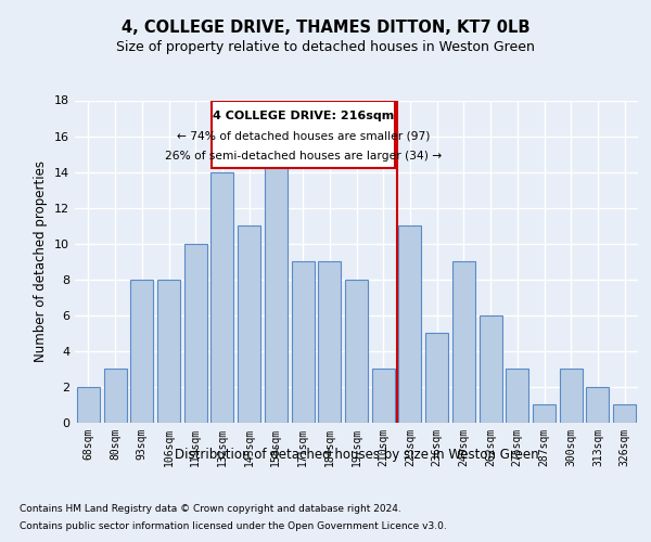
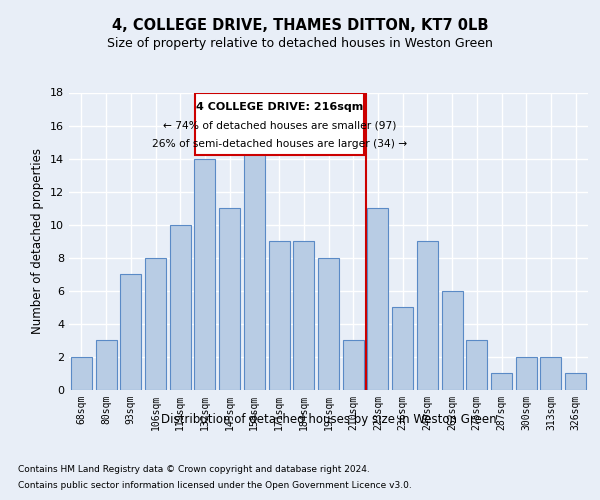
93sqm: 8 -> 7
300sqm: 3 -> 2
